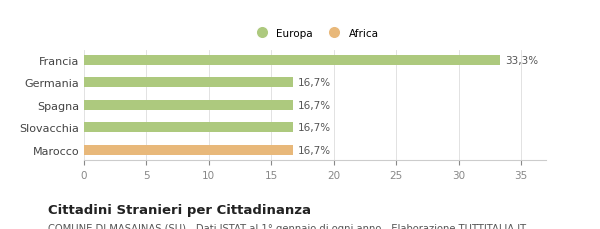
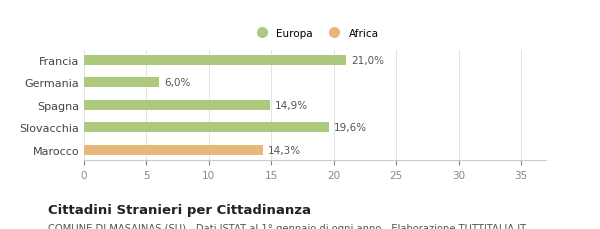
Francia: 33,3% -> 21,0%
Germania: 16,7% -> 6,0%
Spagna: 16,7% -> 14,9%
Slovacchia: 16,7% -> 19,6%
Marocco: 16,7% -> 14,3%
